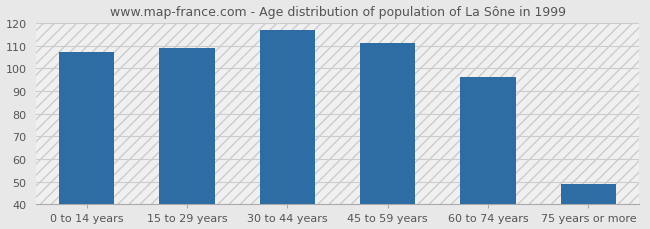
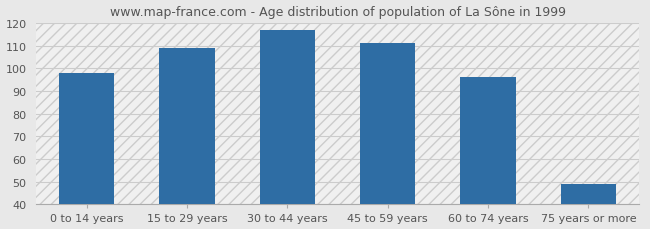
0 to 14 years: 107 -> 98
